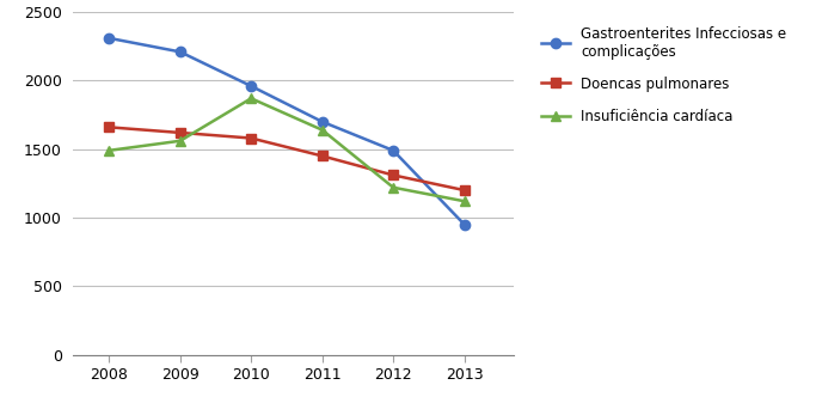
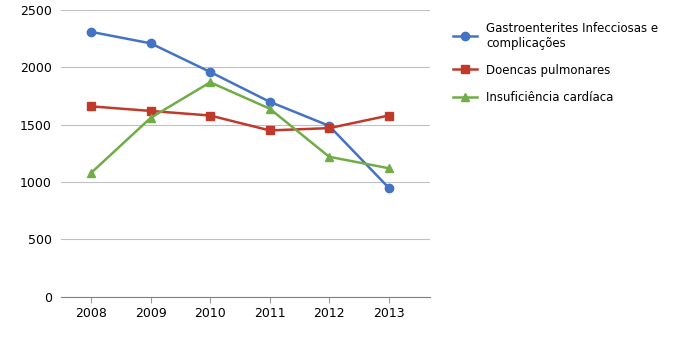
Insuficiência cardíaca/2008: 1490 -> 1080
Doencas pulmonares/2012: 1310 -> 1470
Doencas pulmonares/2013: 1200 -> 1580
